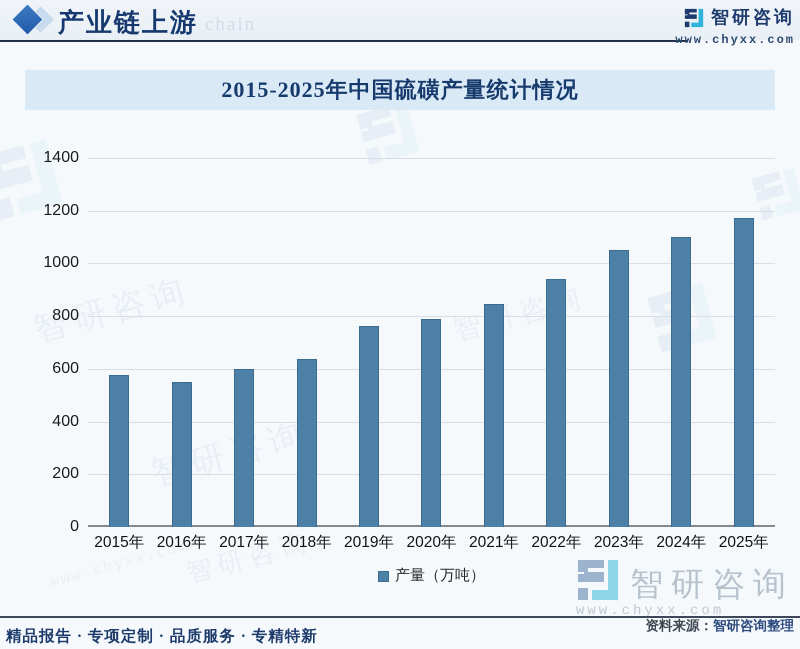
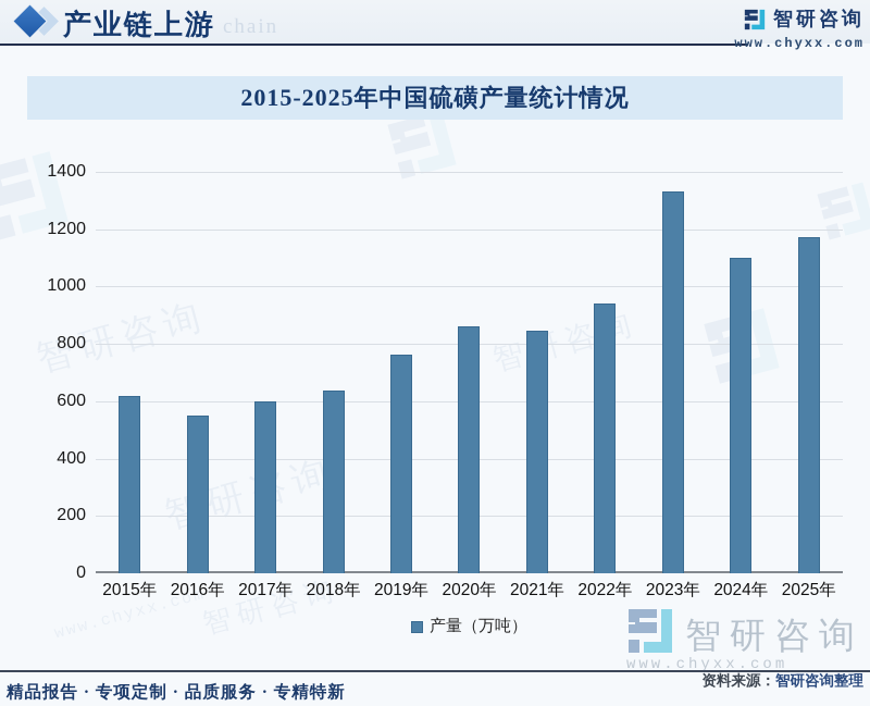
2015年: 580 -> 620
2020年: 790 -> 860
2023年: 1050 -> 1330
